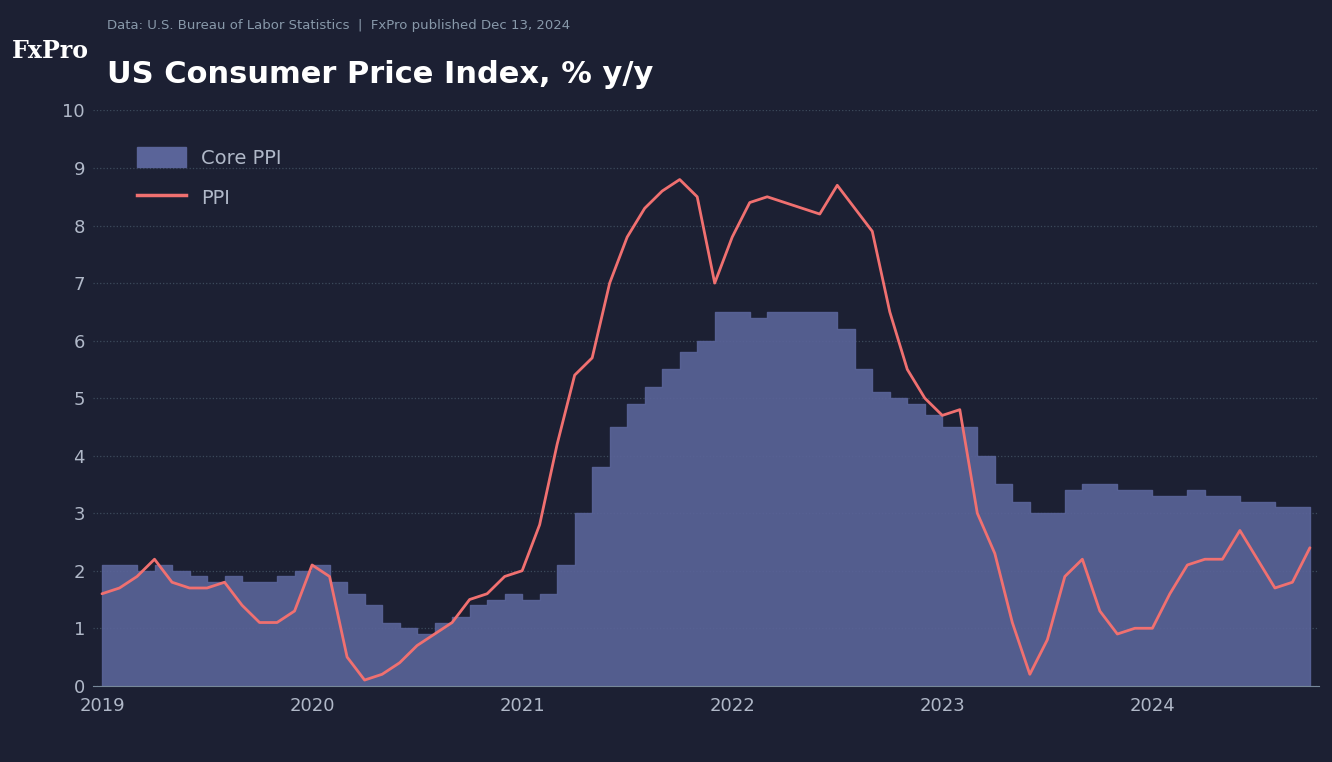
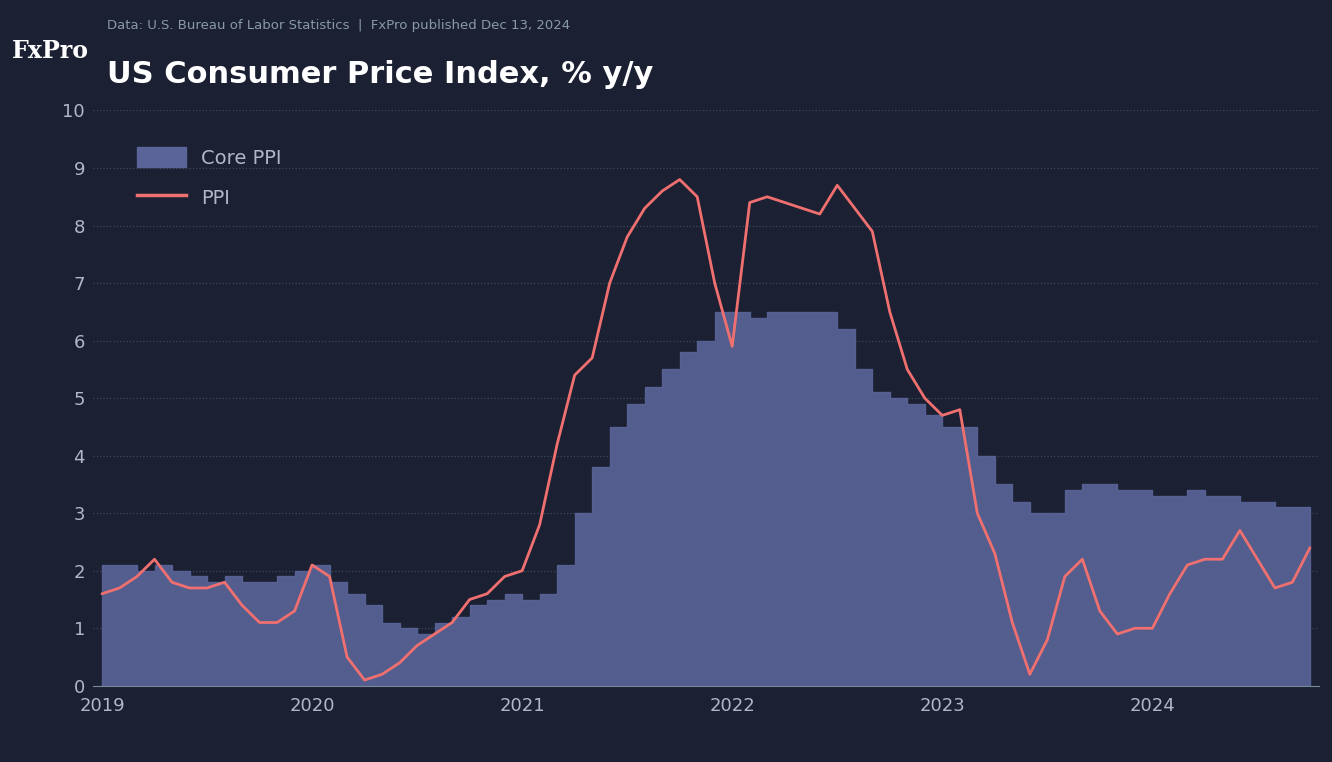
PPI/2022: 7.8 -> 5.9
